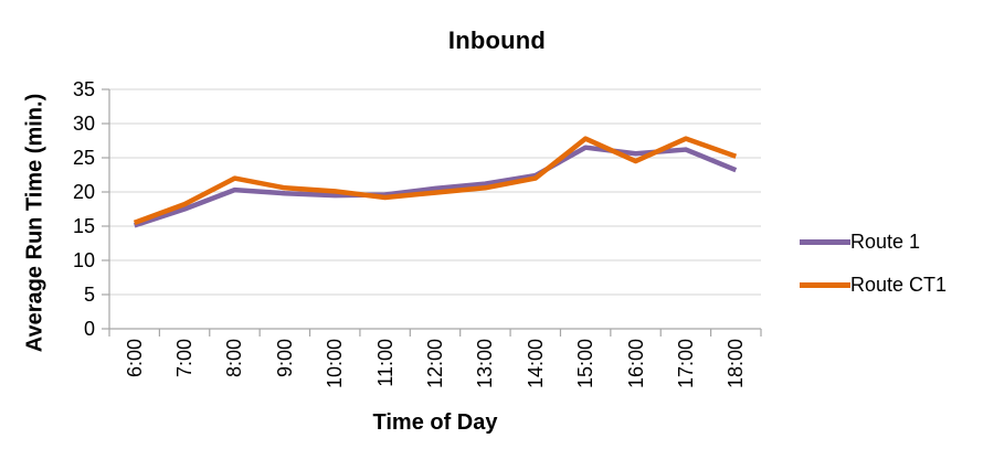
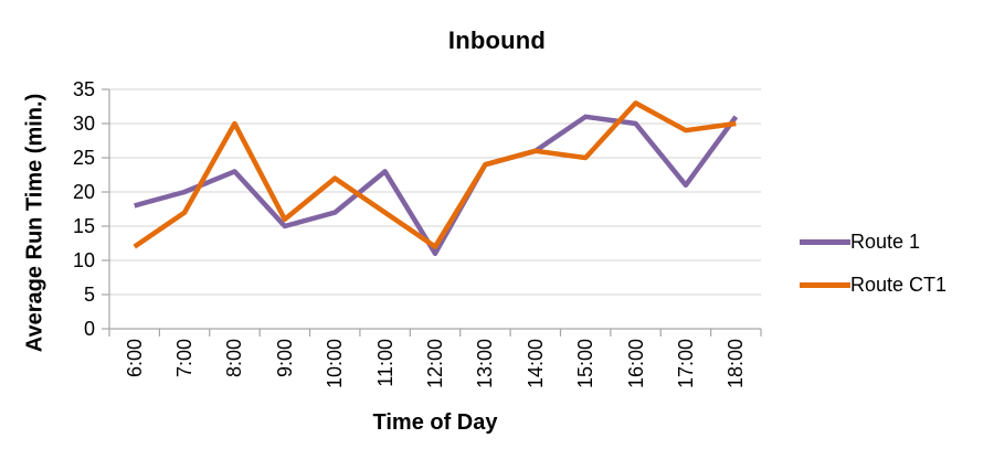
Route 1/6:00: 15 -> 18
Route CT1/6:00: 16 -> 12
Route 1/7:00: 18 -> 20
Route CT1/7:00: 18 -> 17
Route 1/8:00: 20 -> 23
Route CT1/8:00: 22 -> 30
Route 1/9:00: 20 -> 15
Route CT1/9:00: 21 -> 16
Route 1/10:00: 20 -> 17
Route CT1/10:00: 20 -> 22
Route 1/11:00: 20 -> 23
Route CT1/11:00: 19 -> 17
Route 1/12:00: 20 -> 11
Route CT1/12:00: 20 -> 12
Route 1/13:00: 21 -> 24
Route CT1/13:00: 21 -> 24
Route 1/14:00: 22 -> 26
Route CT1/14:00: 22 -> 26
Route 1/15:00: 26 -> 31
Route CT1/15:00: 28 -> 25
Route 1/16:00: 26 -> 30
Route CT1/16:00: 24 -> 33
Route 1/17:00: 26 -> 21
Route CT1/17:00: 28 -> 29
Route 1/18:00: 23 -> 31
Route CT1/18:00: 25 -> 30
